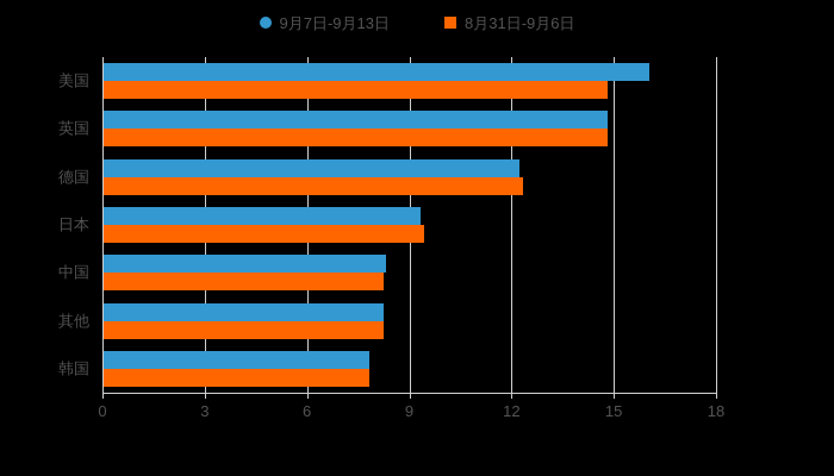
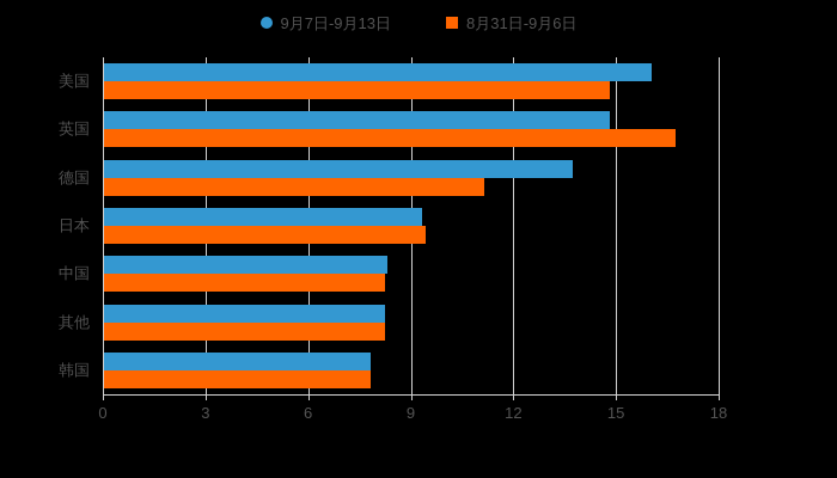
8月31日-9月6日/英国: 14.8 -> 16.7
9月7日-9月13日/德国: 12.2 -> 13.7
8月31日-9月6日/德国: 12.3 -> 11.1
